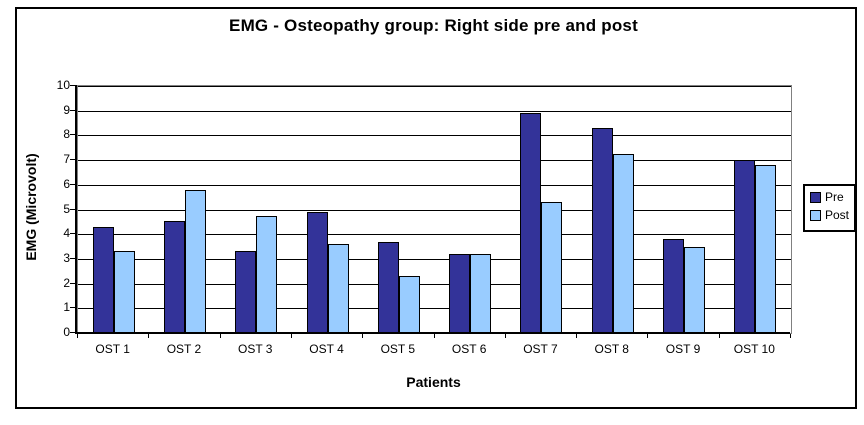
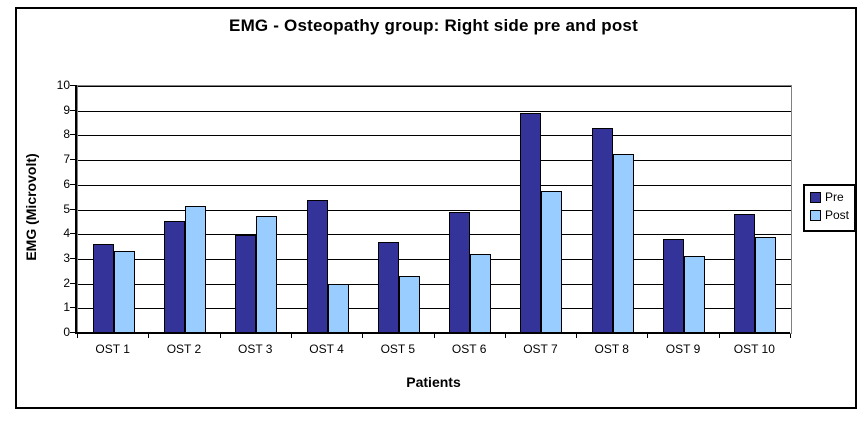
Pre/OST 1: 4.3 -> 3.6
Post/OST 2: 5.8 -> 5.2
Pre/OST 3: 3.3 -> 4.0
Pre/OST 4: 4.9 -> 5.4
Post/OST 4: 3.6 -> 2.0
Pre/OST 6: 3.2 -> 4.9
Post/OST 7: 5.3 -> 5.8
Post/OST 9: 3.5 -> 3.1
Pre/OST 10: 7.0 -> 4.8
Post/OST 10: 6.8 -> 3.9
